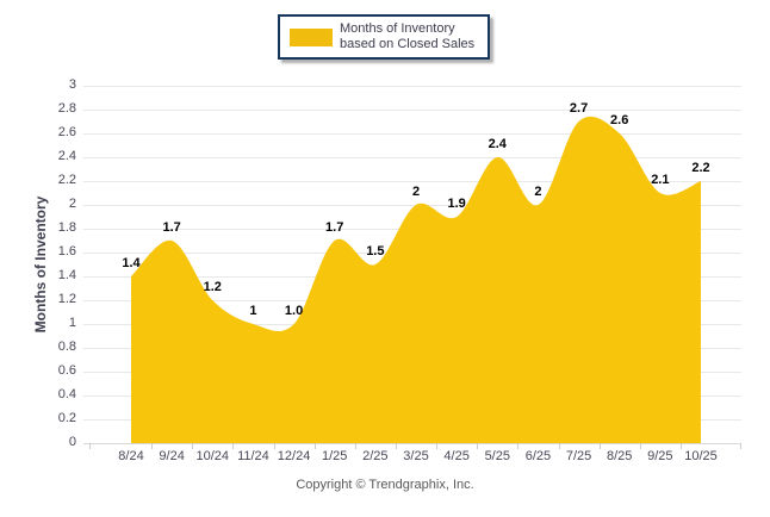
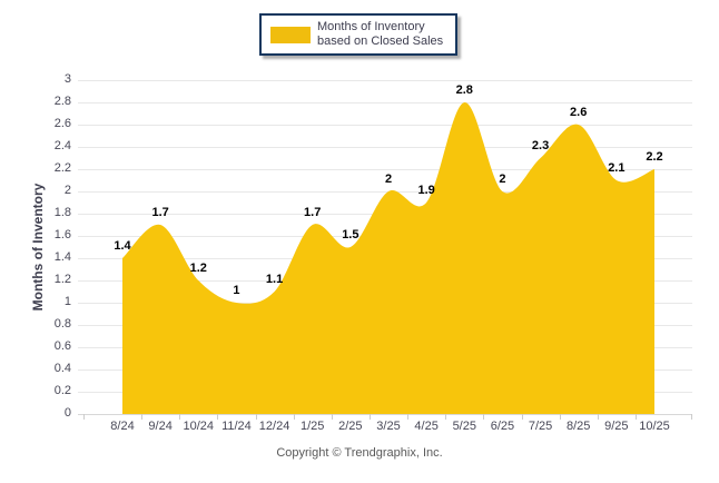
12/24: 1.0 -> 1.1
5/25: 2.4 -> 2.8
7/25: 2.7 -> 2.3
